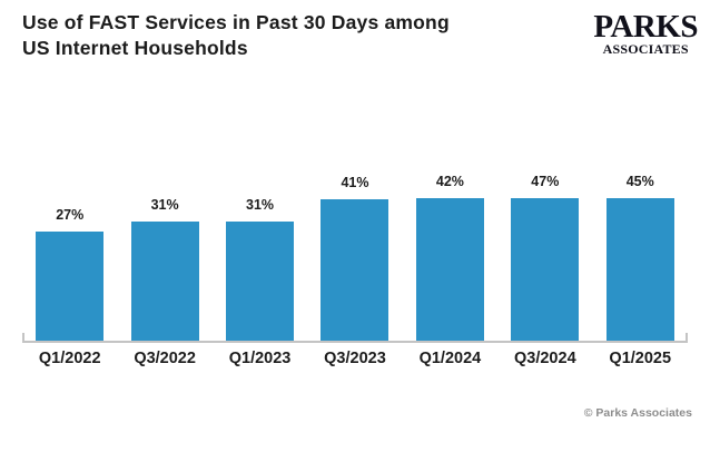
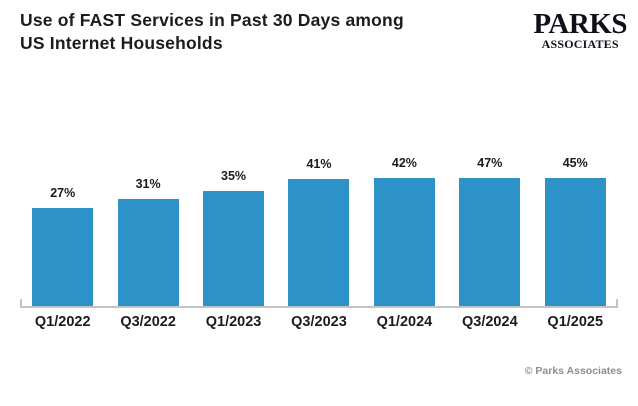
Q1/2023: 31% -> 35%
